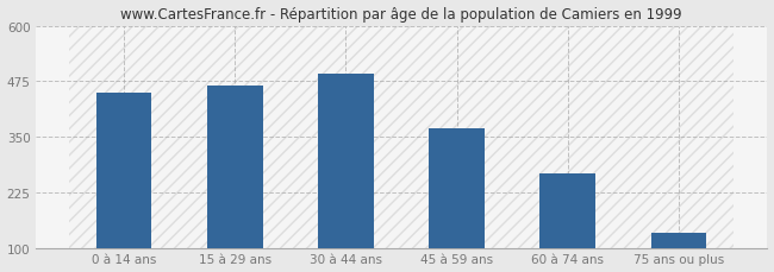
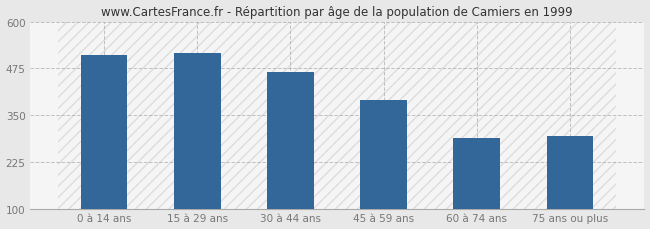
0 à 14 ans: 450 -> 510
15 à 29 ans: 465 -> 515
30 à 44 ans: 492 -> 465
45 à 59 ans: 370 -> 390
60 à 74 ans: 268 -> 290
75 ans ou plus: 135 -> 295
